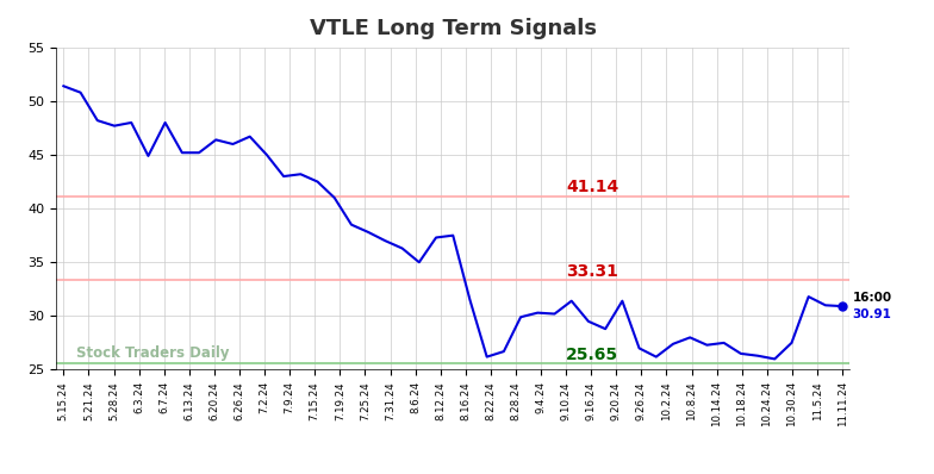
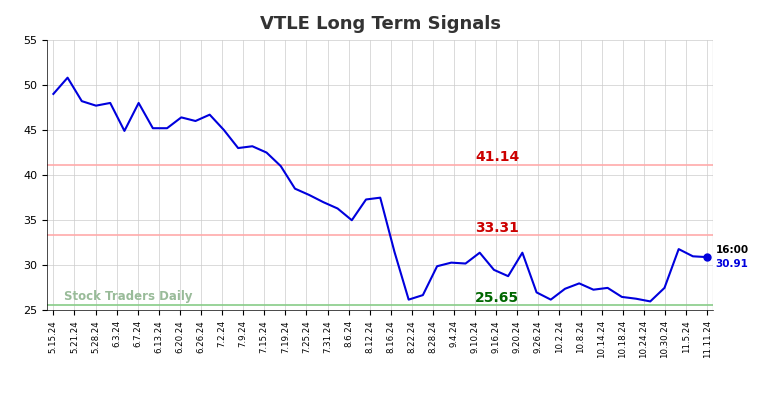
5.15.24: 51.4 -> 49.0
